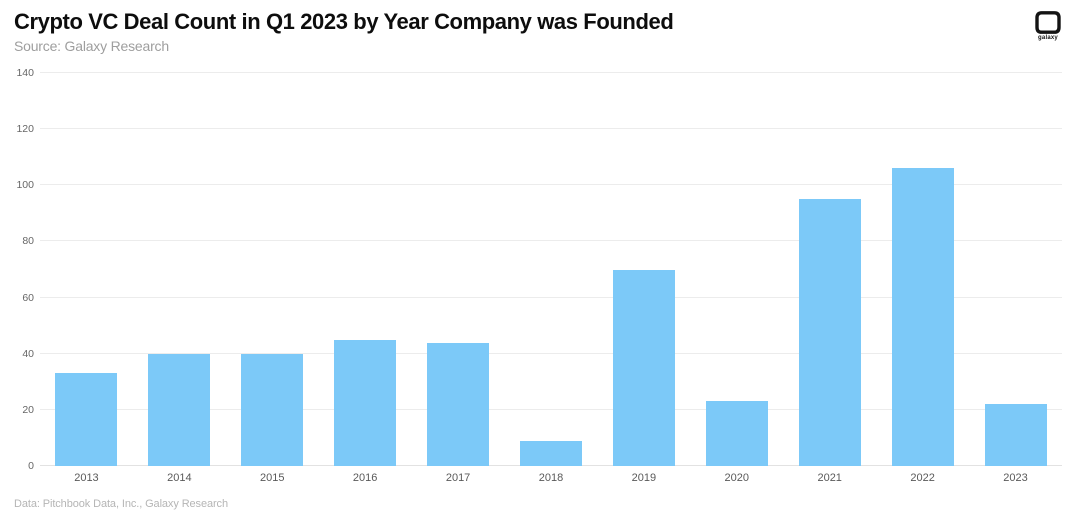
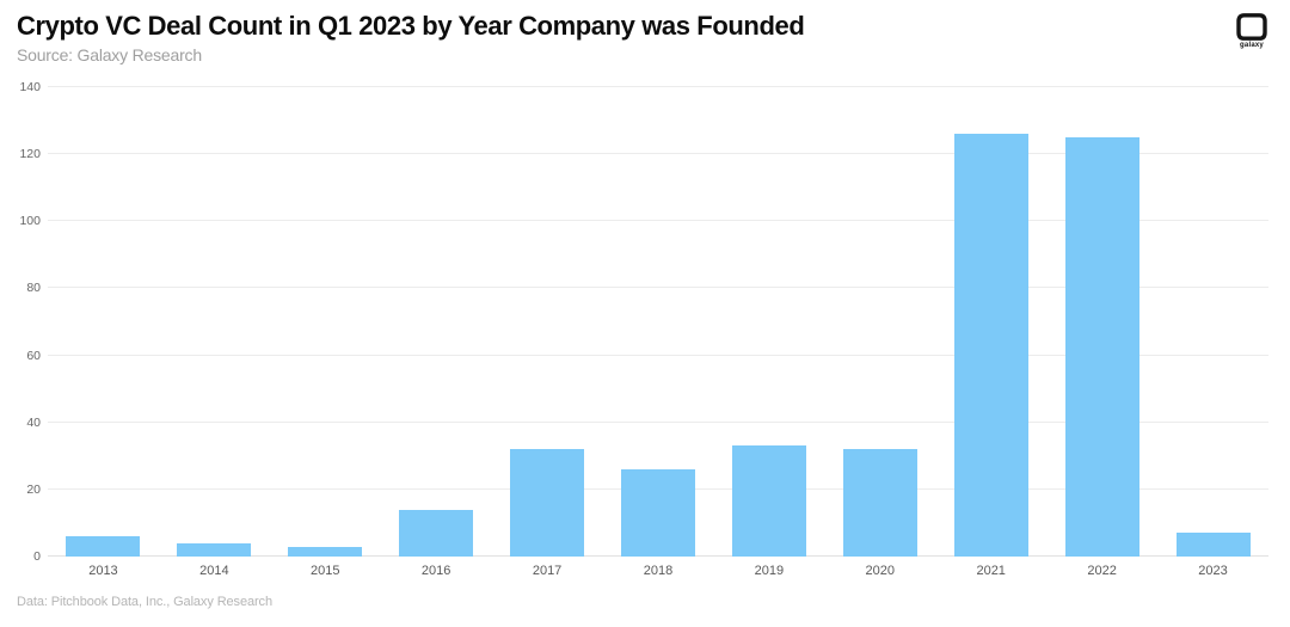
2013: 33 -> 6
2014: 40 -> 4
2015: 40 -> 3
2016: 45 -> 14
2017: 44 -> 32
2018: 9 -> 26
2019: 70 -> 33
2020: 23 -> 32
2021: 95 -> 126
2022: 106 -> 125
2023: 22 -> 7
